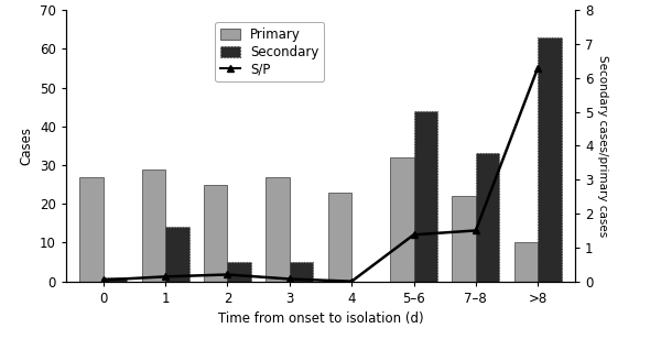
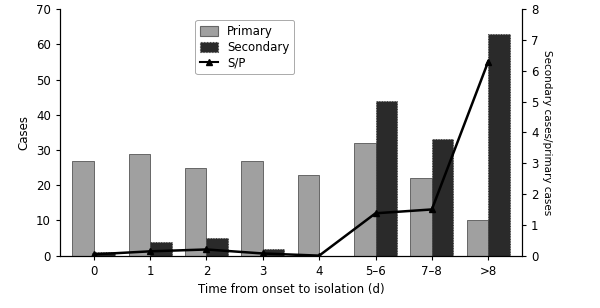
Secondary/1: 14 -> 4
Secondary/3: 5 -> 2
